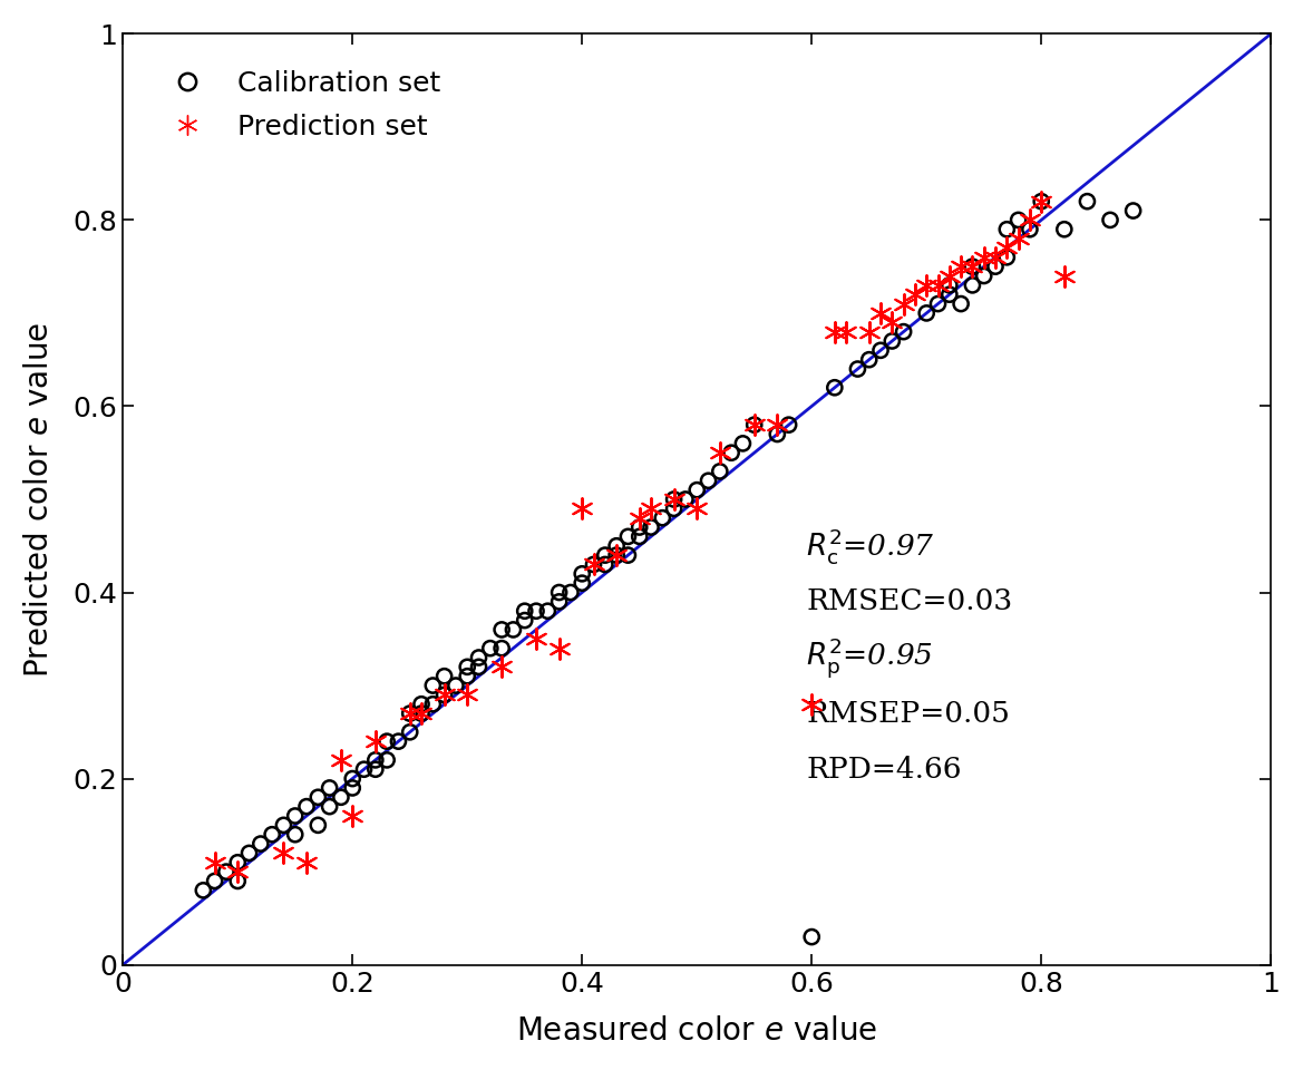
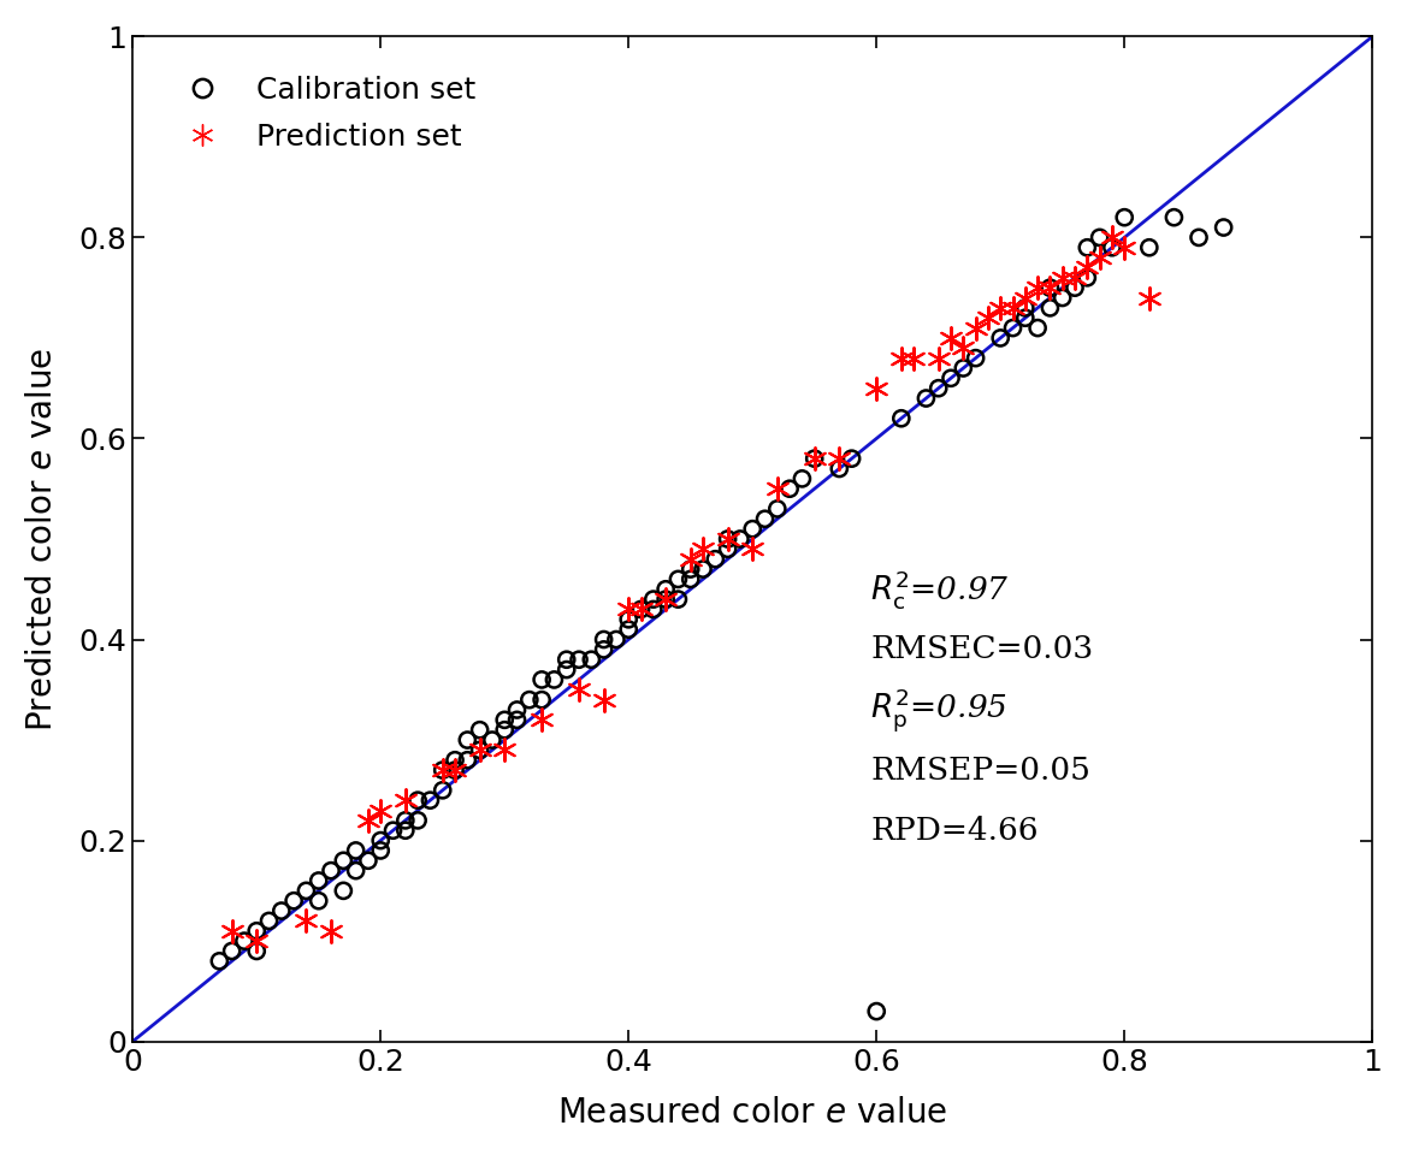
Prediction set/0.2: 0.16 -> 0.23
Prediction set/0.4: 0.49 -> 0.43
Prediction set/0.6: 0.28 -> 0.65
Prediction set/0.8: 0.82 -> 0.79
